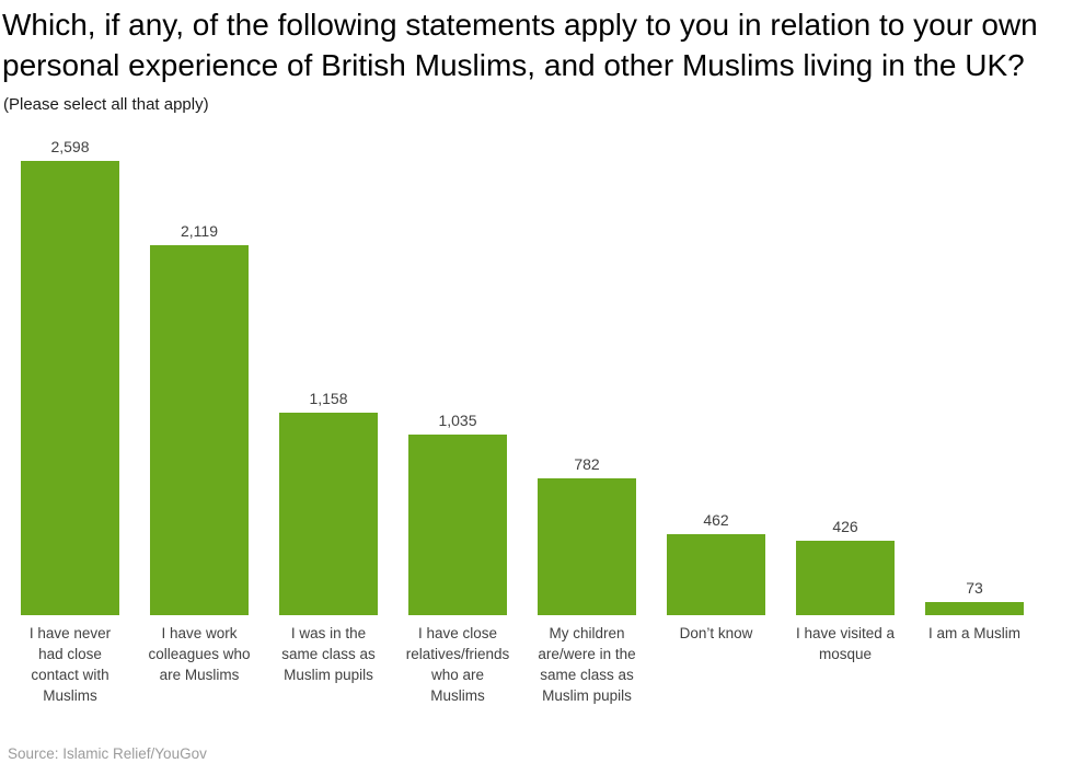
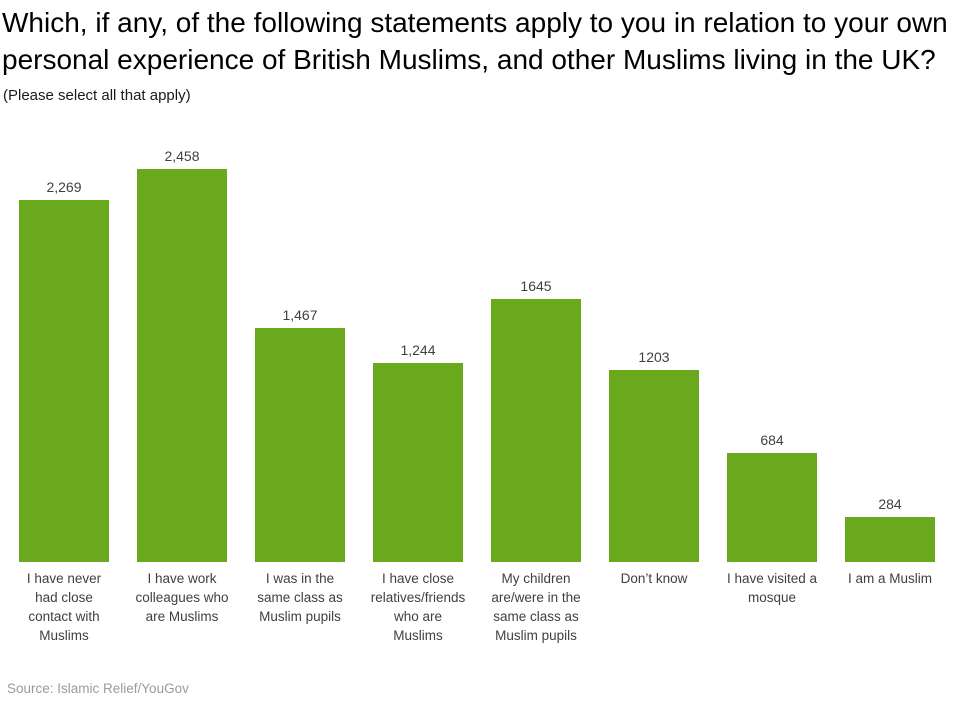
I have never had close contact with Muslims: 2,598 -> 2,269
I have work colleagues who are Muslims: 2,119 -> 2,458
I was in the same class as Muslim pupils: 1,158 -> 1,467
I have close relatives/friends who are Muslims: 1,035 -> 1,244
My children are/were in the same class as Muslim pupils: 782 -> 1645
Don’t know: 462 -> 1203
I have visited a mosque: 426 -> 684
I am a Muslim: 73 -> 284
